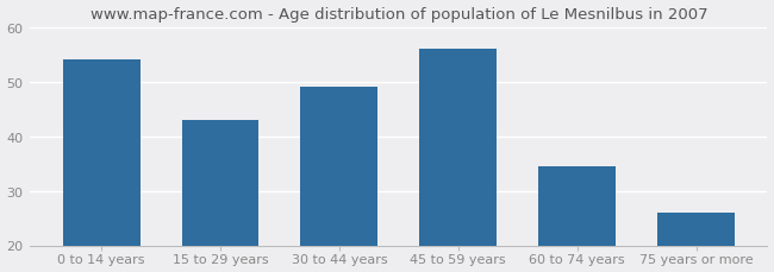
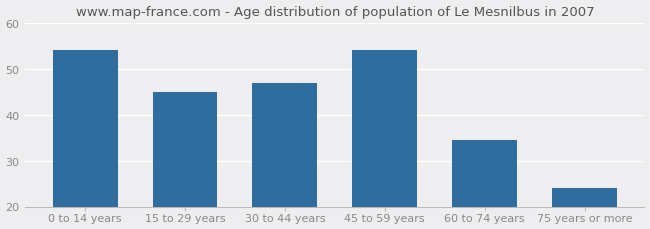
15 to 29 years: 43.0 -> 45.0
30 to 44 years: 49.0 -> 47.0
45 to 59 years: 56.0 -> 54.0
75 years or more: 26.0 -> 24.0
